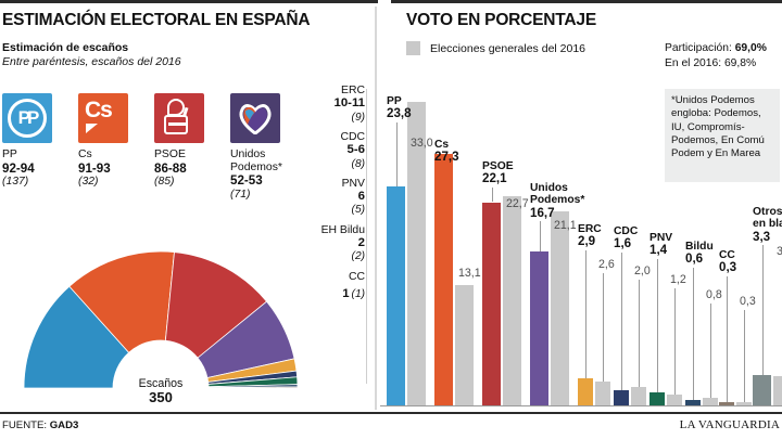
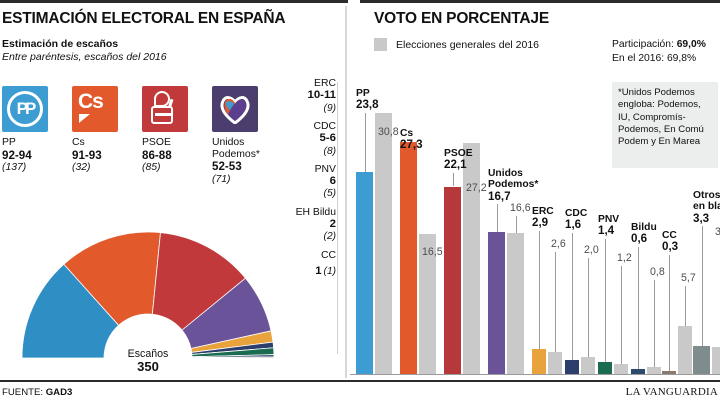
Elecciones generales del 2016/PP: 33,0 -> 30,8
Elecciones generales del 2016/Cs: 13,1 -> 16,5
Elecciones generales del 2016/PSOE: 22,7 -> 27,2
Elecciones generales del 2016/Unidos Podemos*: 21,1 -> 16,6
Elecciones generales del 2016/CC: 0,3 -> 5,7
